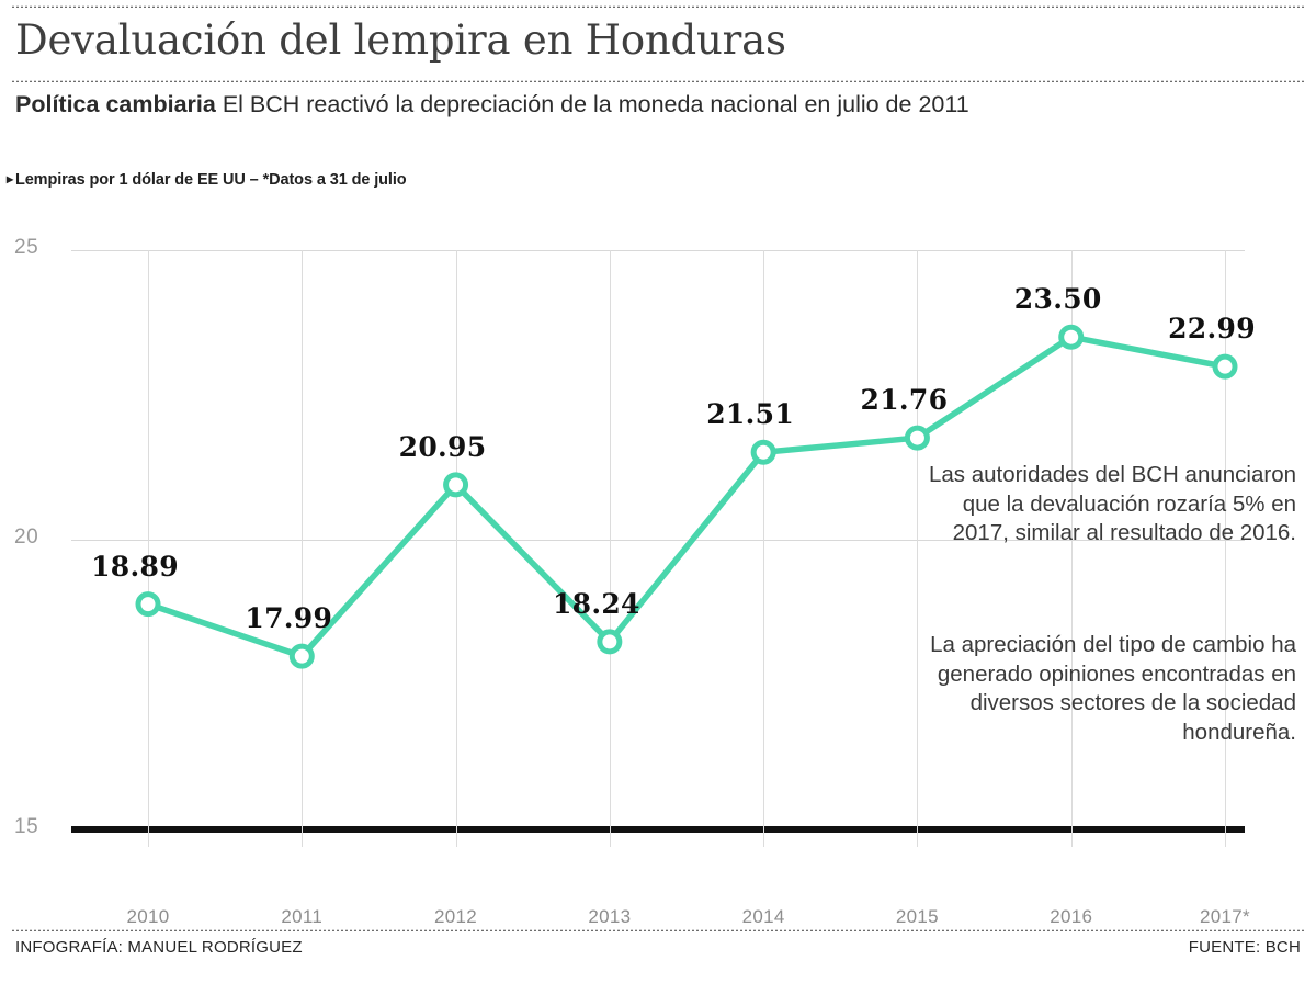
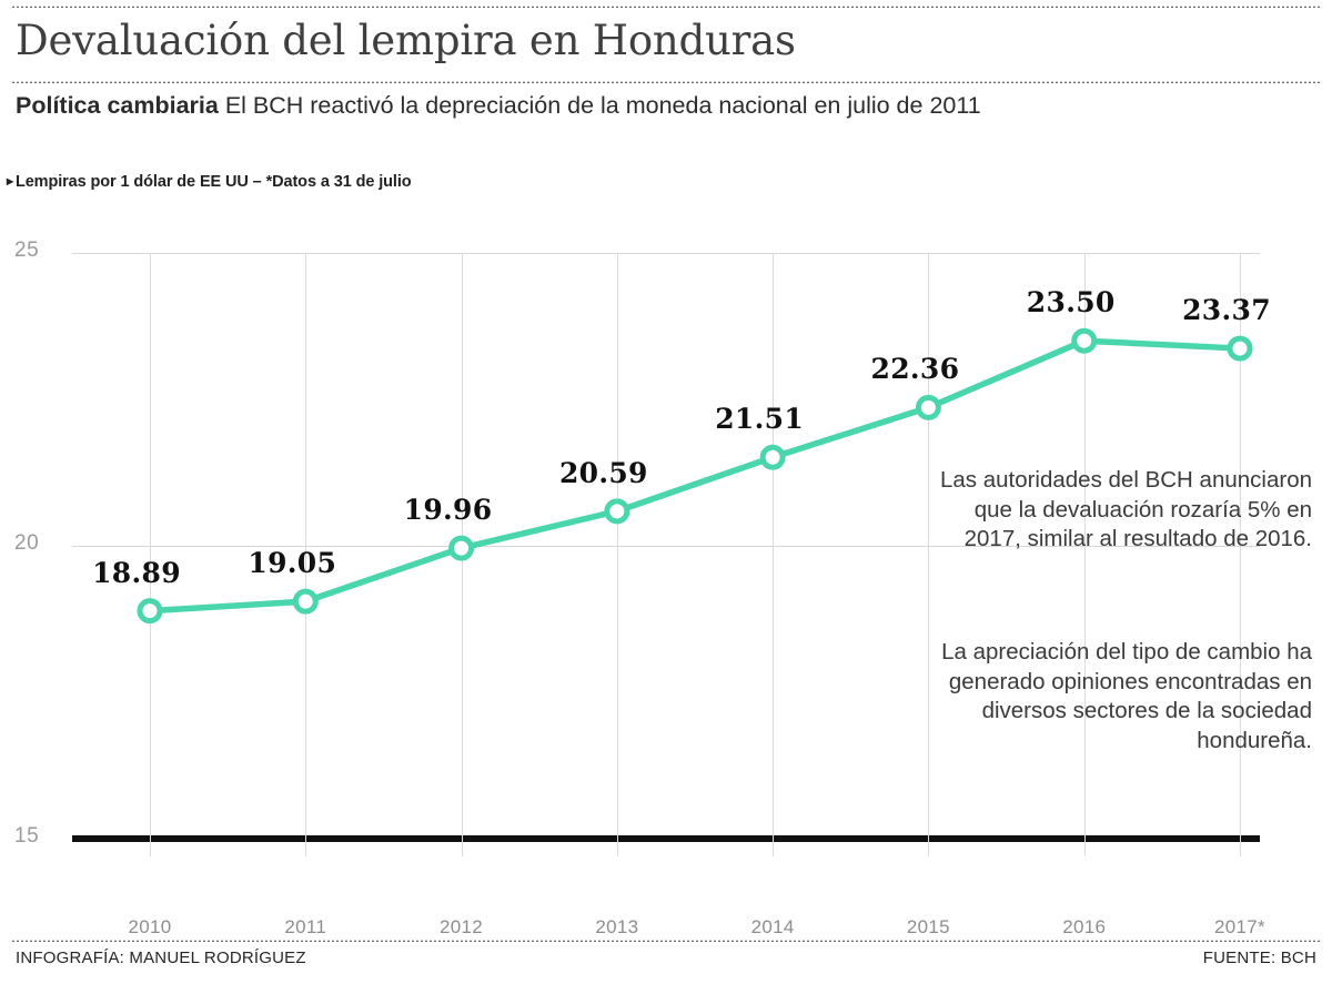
2011: 17.99 -> 19.05
2012: 20.95 -> 19.96
2013: 18.24 -> 20.59
2015: 21.76 -> 22.36
2017*: 22.99 -> 23.37
